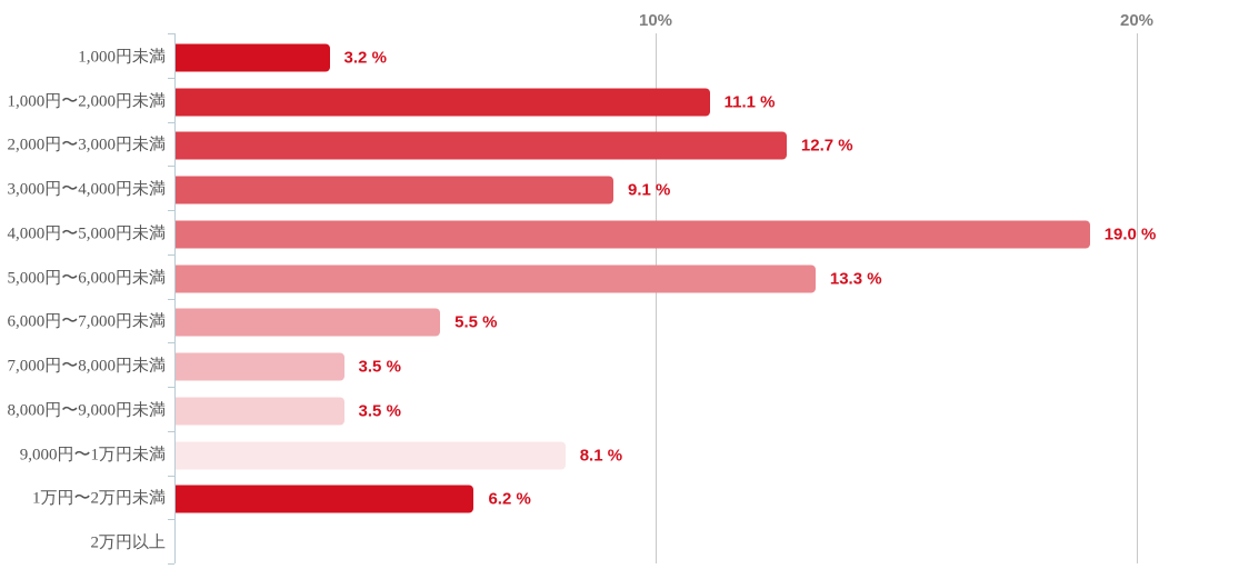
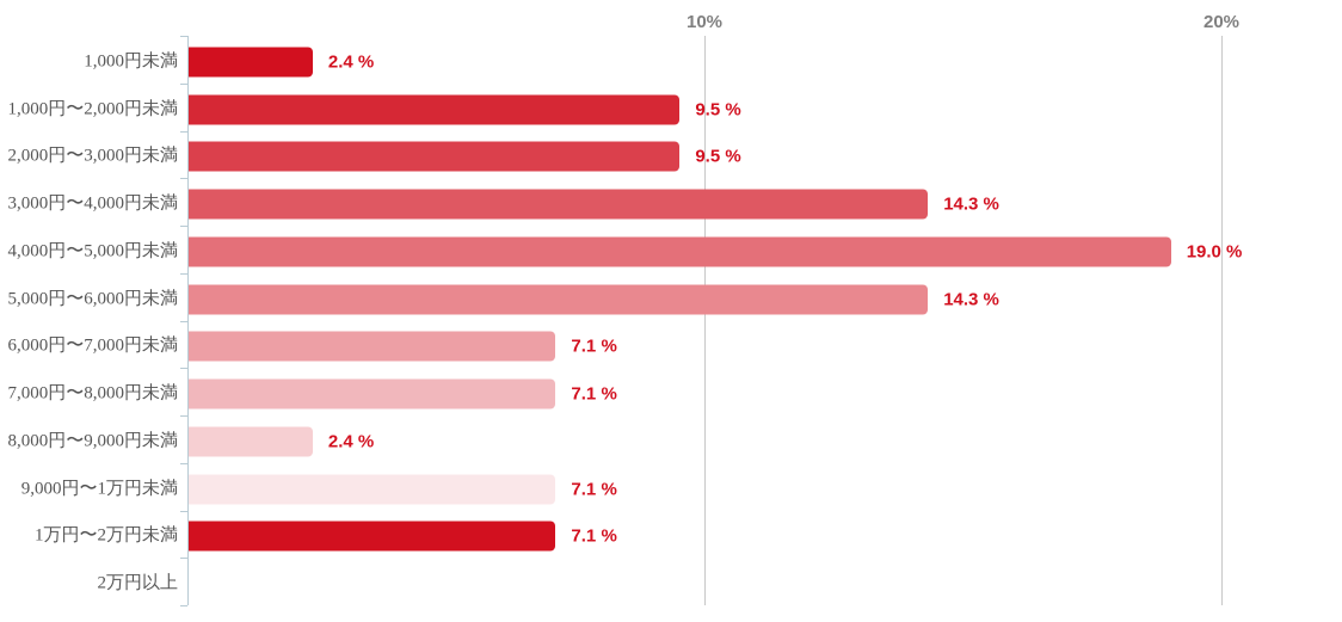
1,000円未満: 3.2 -> 2.4
1,000円〜2,000円未満: 11.1 -> 9.5
2,000円〜3,000円未満: 12.7 -> 9.5
3,000円〜4,000円未満: 9.1 -> 14.3
5,000円〜6,000円未満: 13.3 -> 14.3
6,000円〜7,000円未満: 5.5 -> 7.1
7,000円〜8,000円未満: 3.5 -> 7.1
8,000円〜9,000円未満: 3.5 -> 2.4
9,000円〜1万円未満: 8.1 -> 7.1
1万円〜2万円未満: 6.2 -> 7.1
